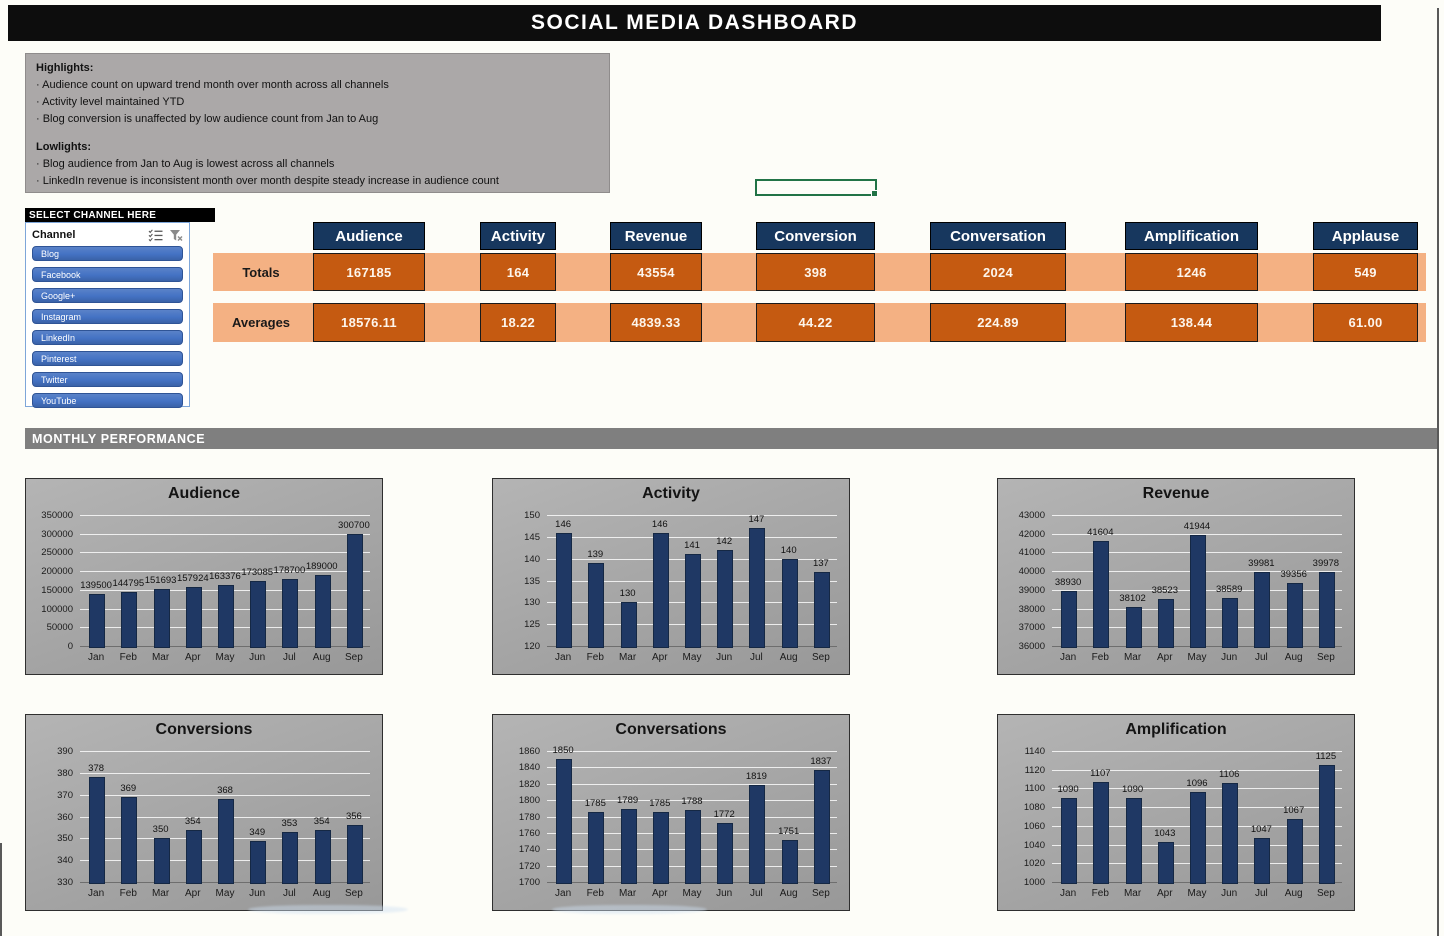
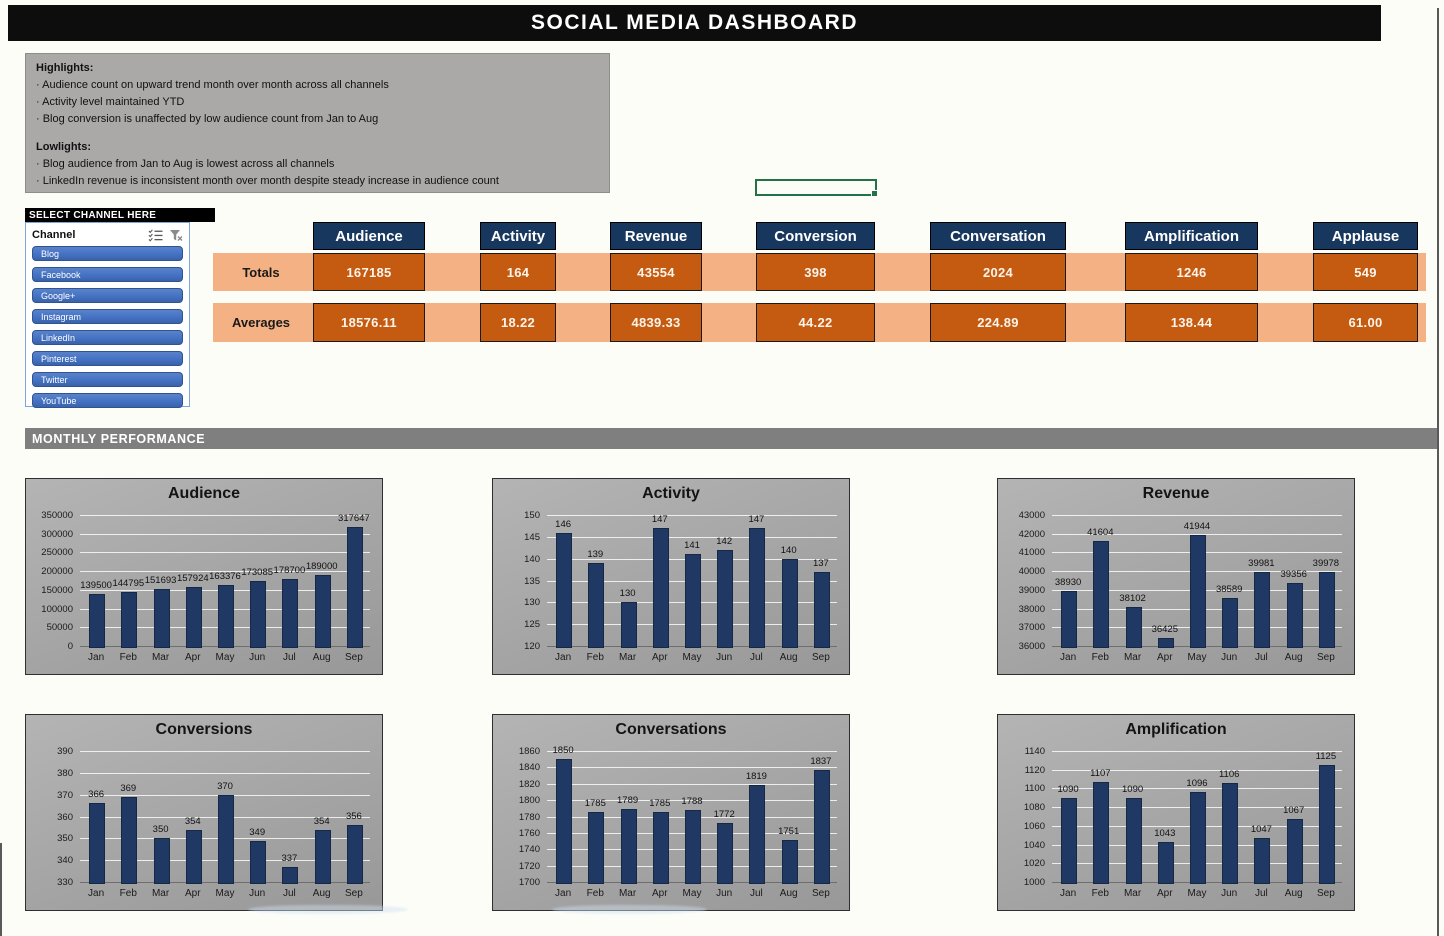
Audience/Sep: 300700 -> 317647
Activity/Apr: 146 -> 147
Revenue/Apr: 38523 -> 36425
Conversions/Jan: 378 -> 366
Conversions/May: 368 -> 370
Conversions/Jul: 353 -> 337
